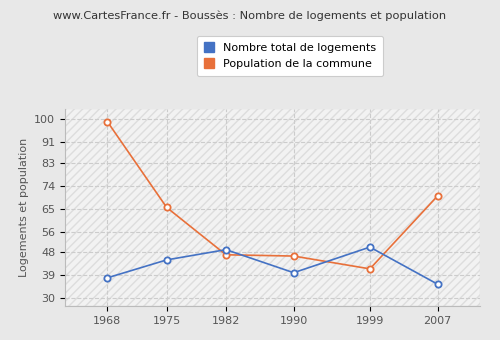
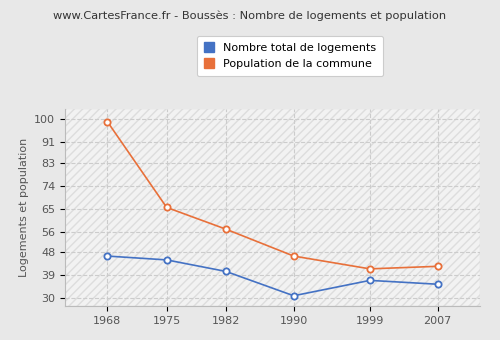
Nombre total de logements/1968: 38.0 -> 46.5
Nombre total de logements/1982: 49.0 -> 40.5
Population de la commune/1982: 47.0 -> 57.0
Nombre total de logements/1990: 40.0 -> 31.0
Nombre total de logements/1999: 50.0 -> 37.0
Population de la commune/2007: 70.0 -> 42.5
